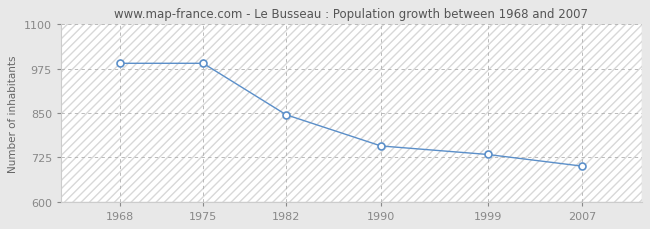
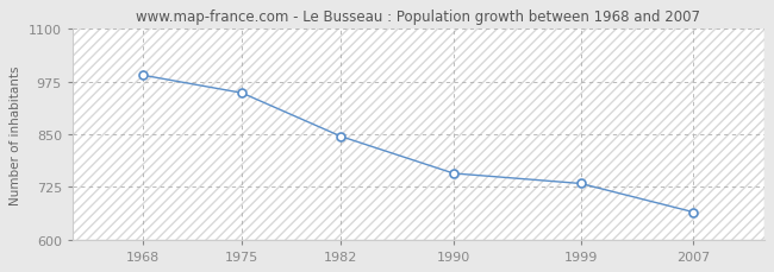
1975: 990 -> 948
2007: 700 -> 665
